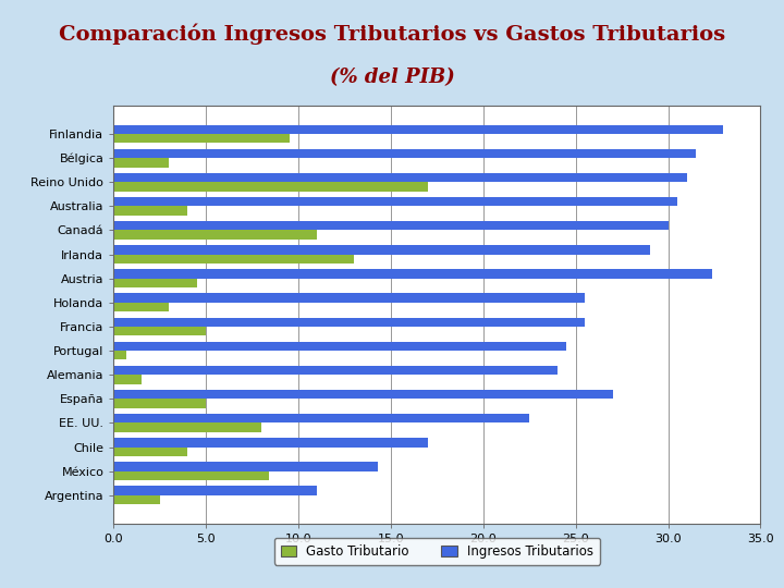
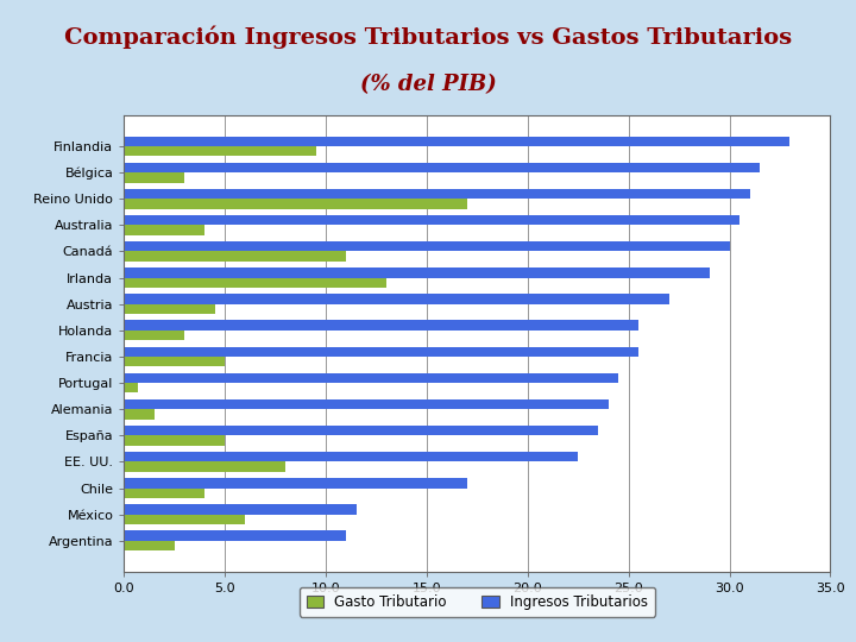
Ingresos Tributarios/Austria: 32.4 -> 27.0
Ingresos Tributarios/España: 27.0 -> 23.5
Ingresos Tributarios/México: 14.3 -> 11.5
Gasto Tributario/México: 8.4 -> 6.0
